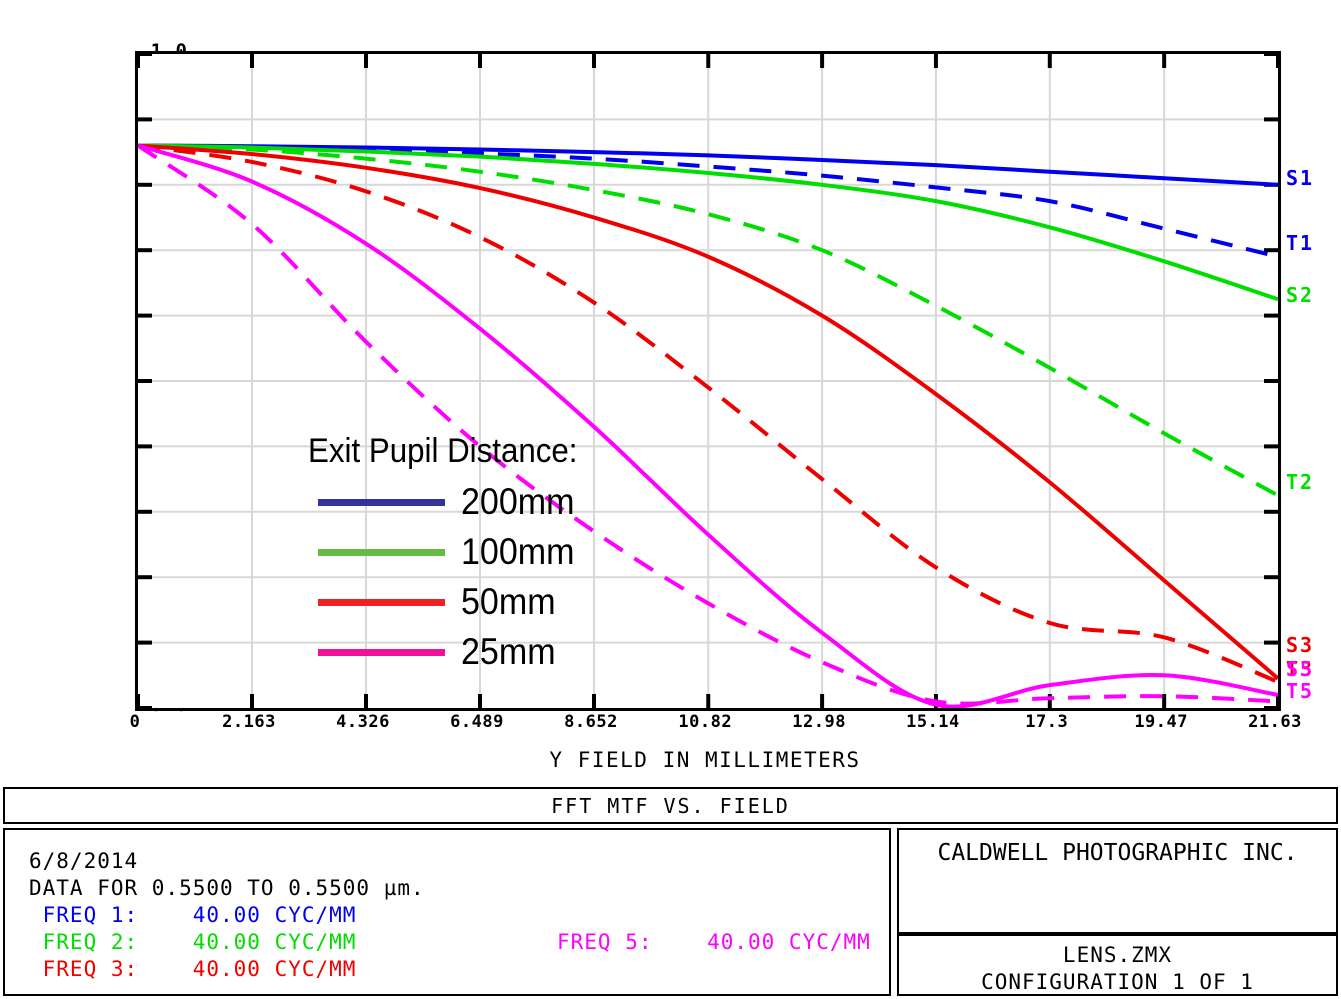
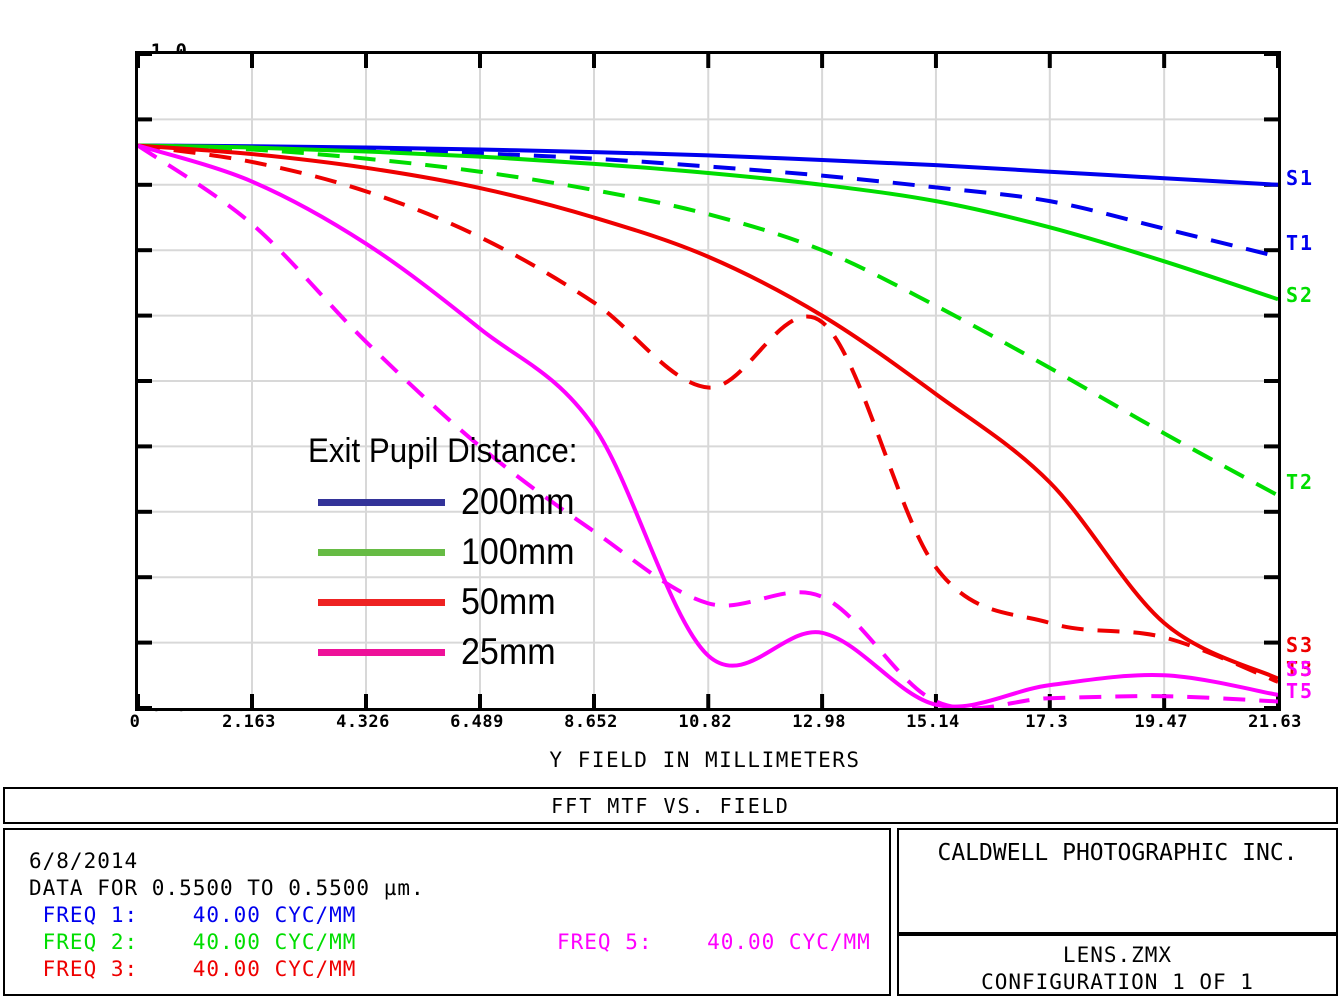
S5/10.82: 0.27 -> 0.08
T3/12.98: 0.35 -> 0.59
T5/12.98: 0.07 -> 0.17
S3/19.47: 0.20 -> 0.13
